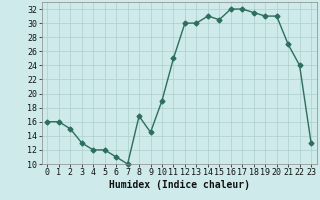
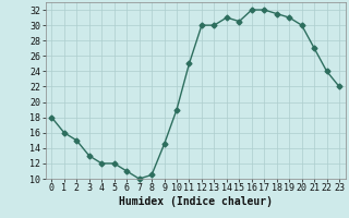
0: 16.0 -> 18.0
8: 16.8 -> 10.5
20: 31.0 -> 30.0
23: 13.0 -> 22.0
